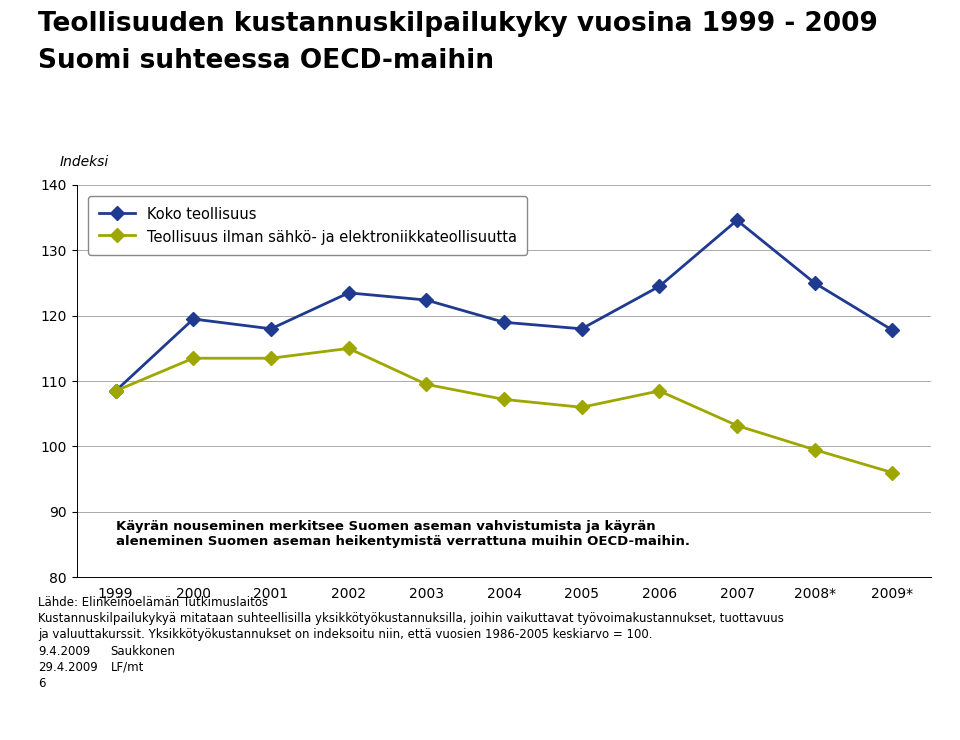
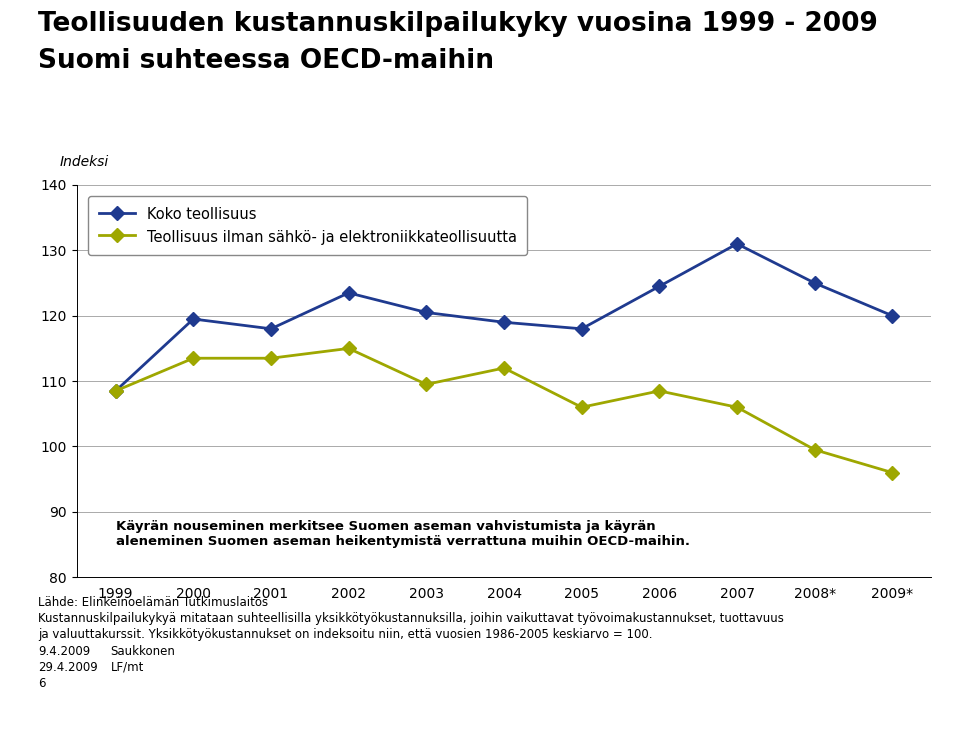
Koko teollisuus/2003: 122.4 -> 120.5
Teollisuus ilman sähkö- ja elektroniikkateollisuutta/2004: 107.2 -> 112.0
Koko teollisuus/2007: 134.6 -> 131.0
Teollisuus ilman sähkö- ja elektroniikkateollisuutta/2007: 103.2 -> 106.0
Koko teollisuus/2009*: 117.8 -> 120.0
